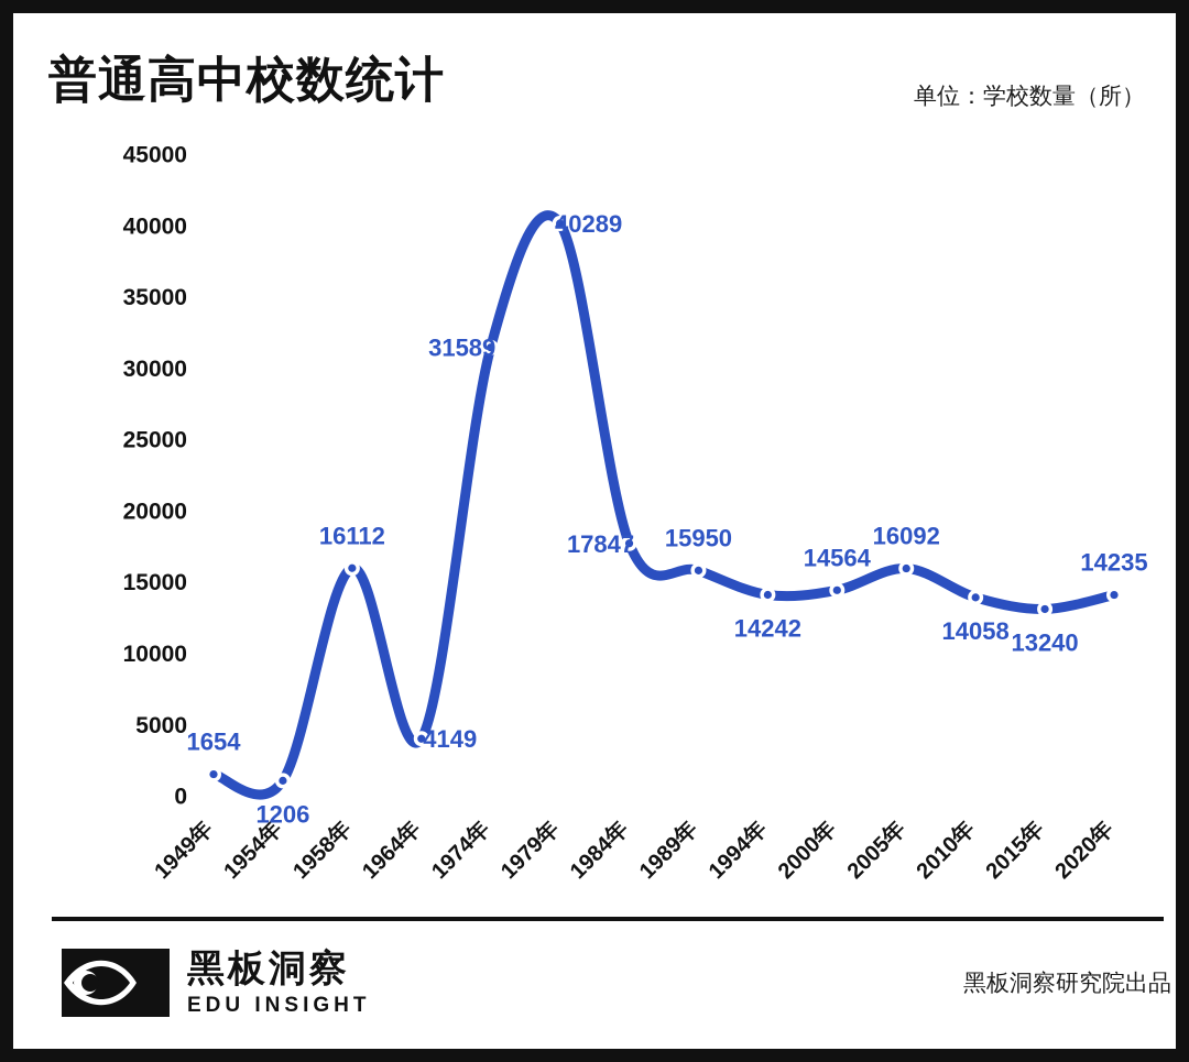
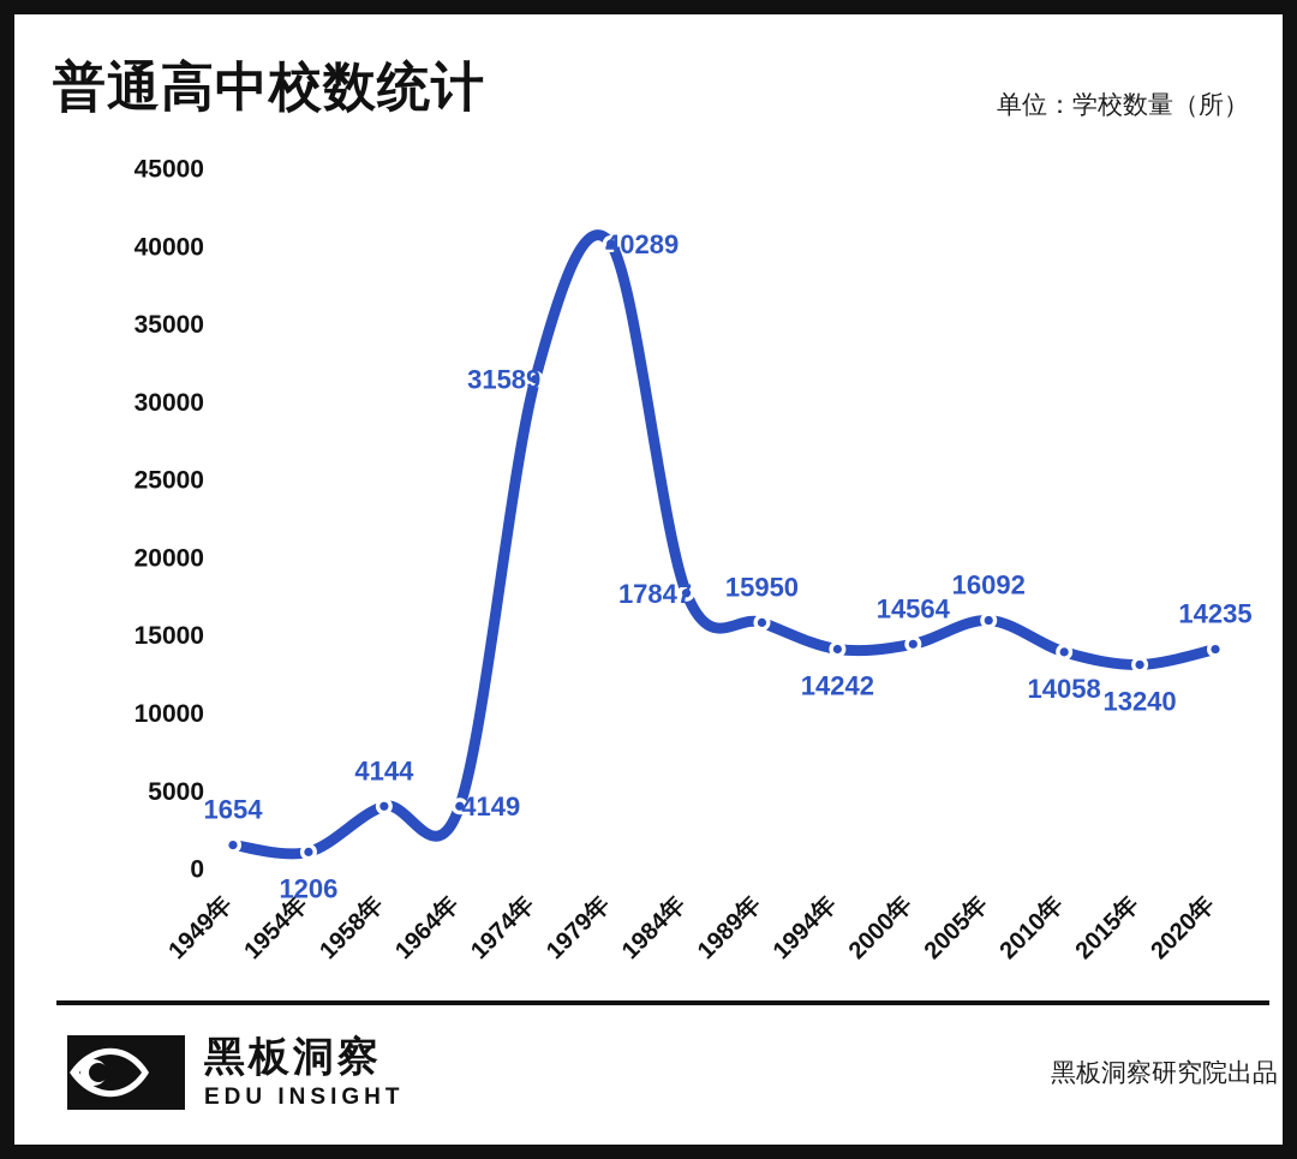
1958年: 16112 -> 4144
